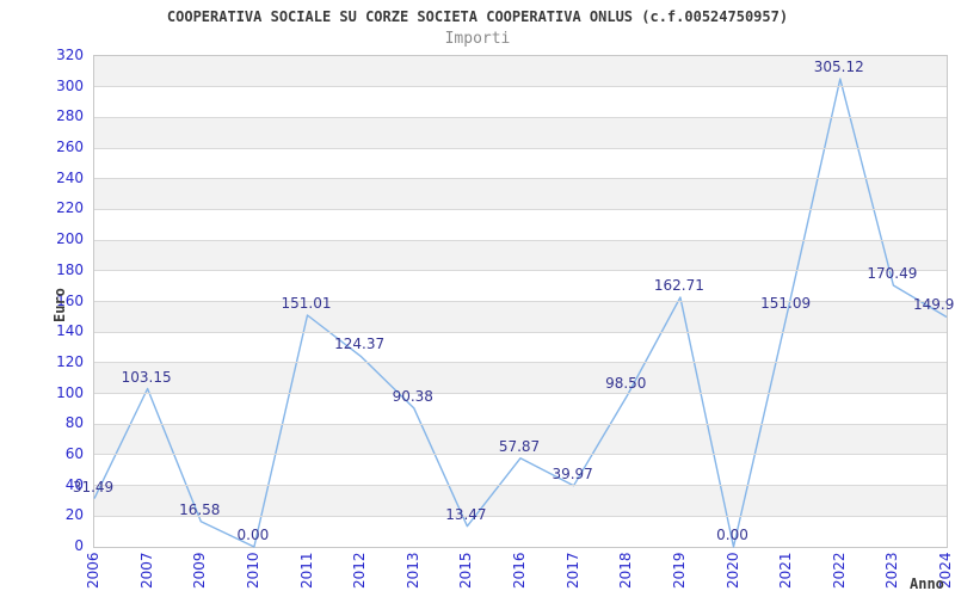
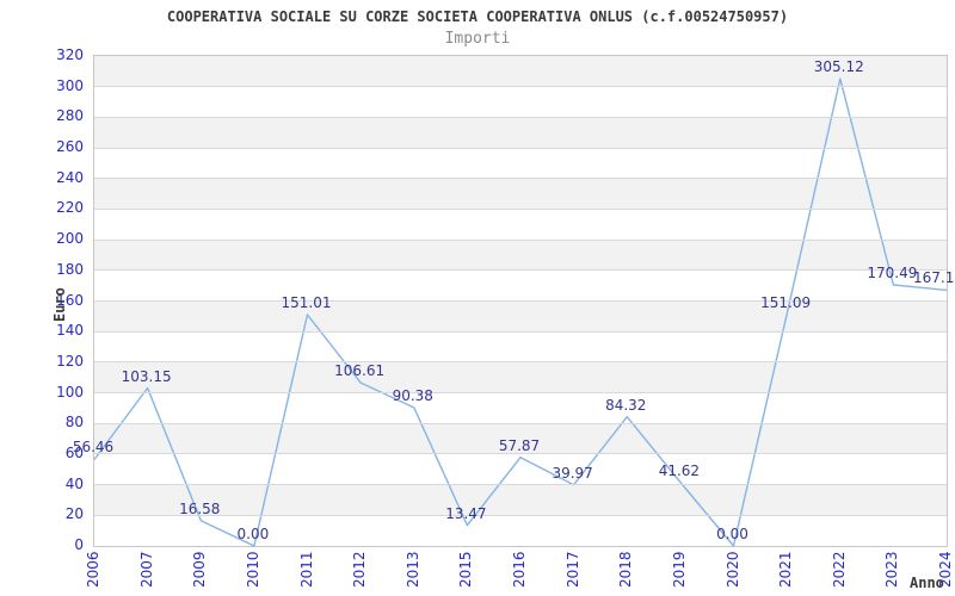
2006: 31.49 -> 56.46
2012: 124.37 -> 106.61
2018: 98.50 -> 84.32
2019: 162.71 -> 41.62
2024: 149.9 -> 167.1
